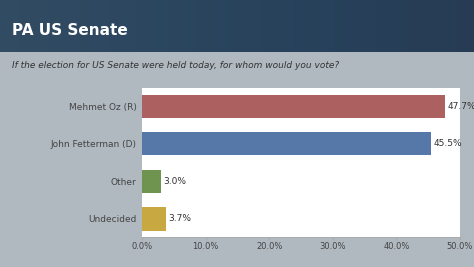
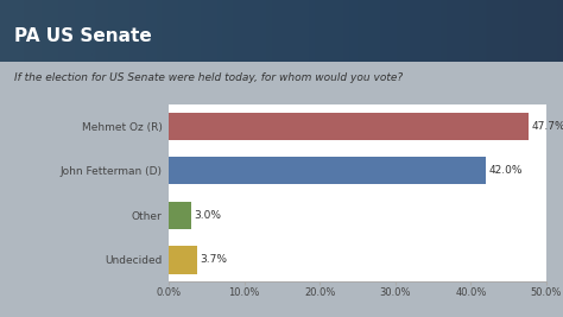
John Fetterman (D): 45.5% -> 42.0%
